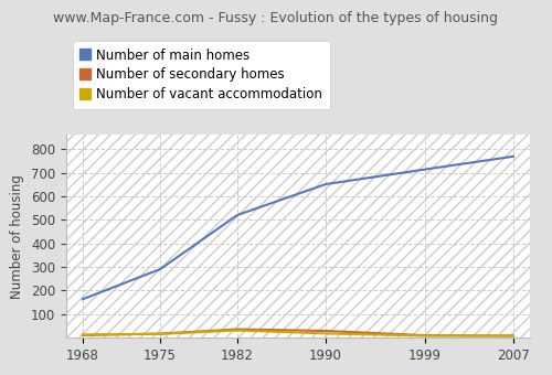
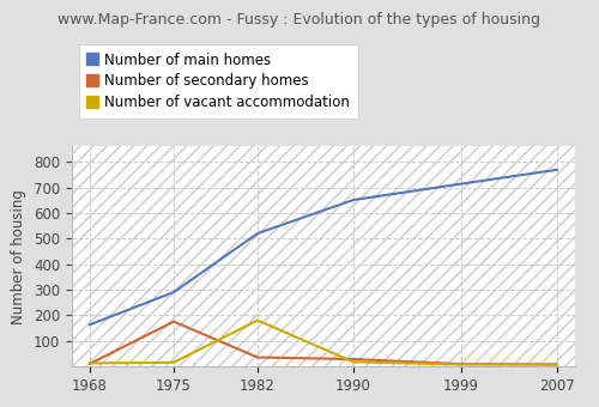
Number of secondary homes/1975: 16 -> 175
Number of vacant accommodation/1982: 30 -> 180
